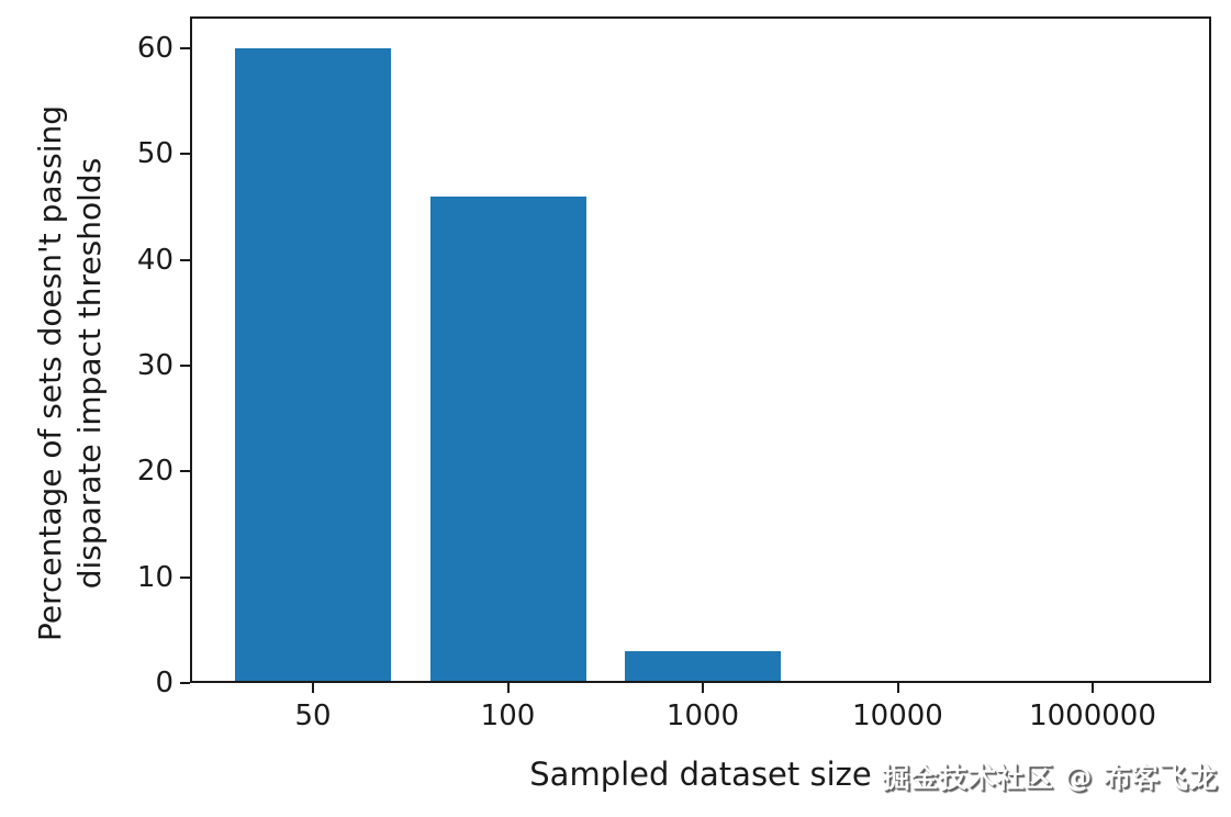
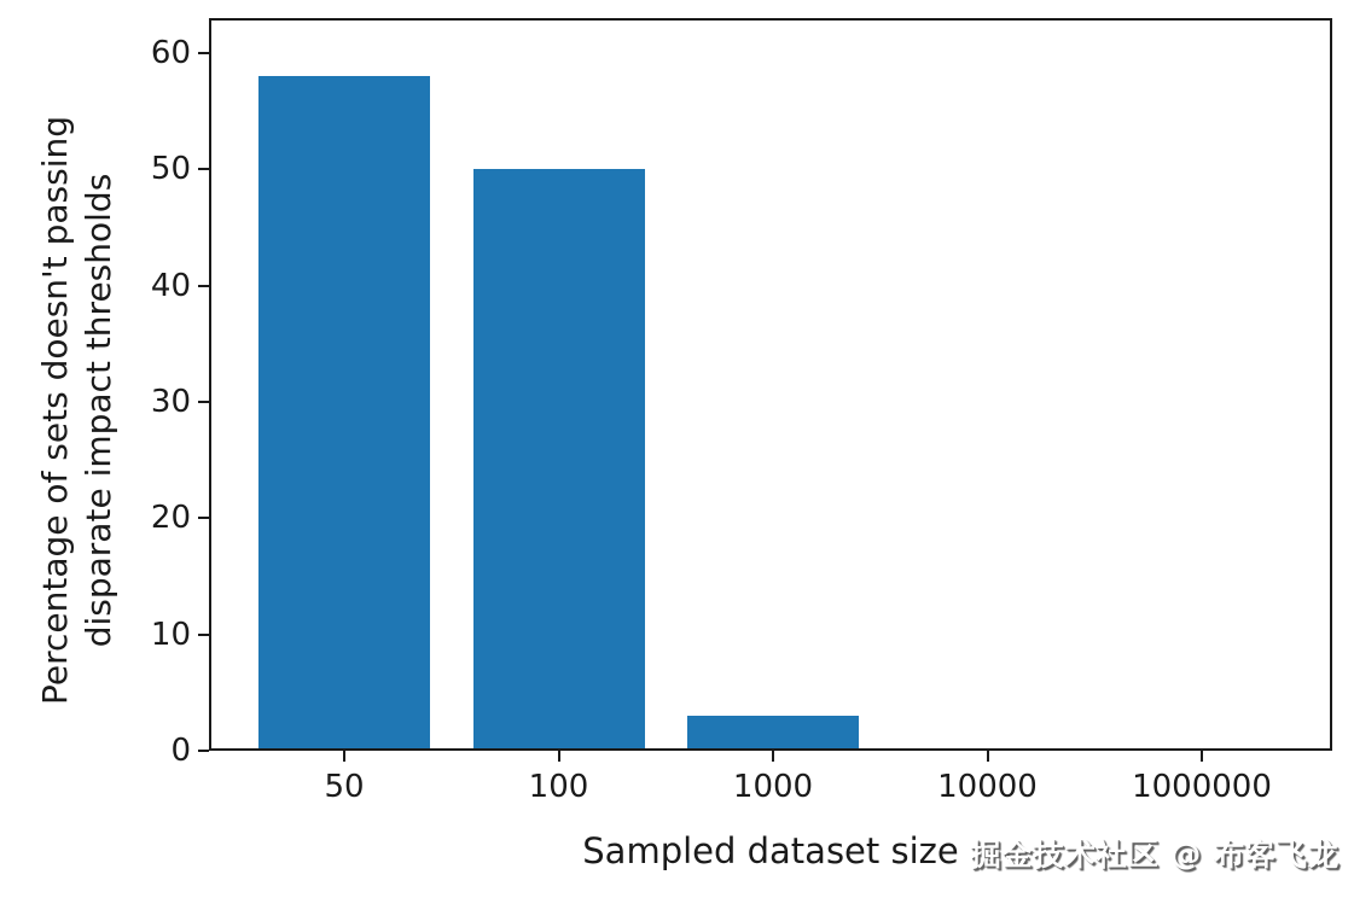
50: 60 -> 58
100: 46 -> 50
